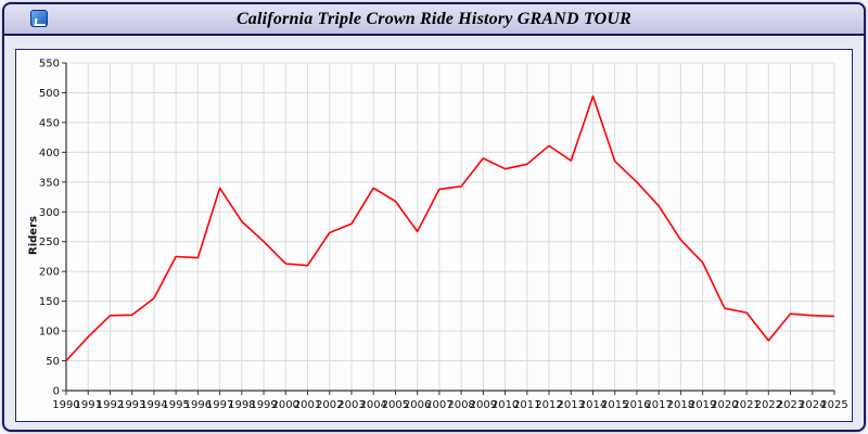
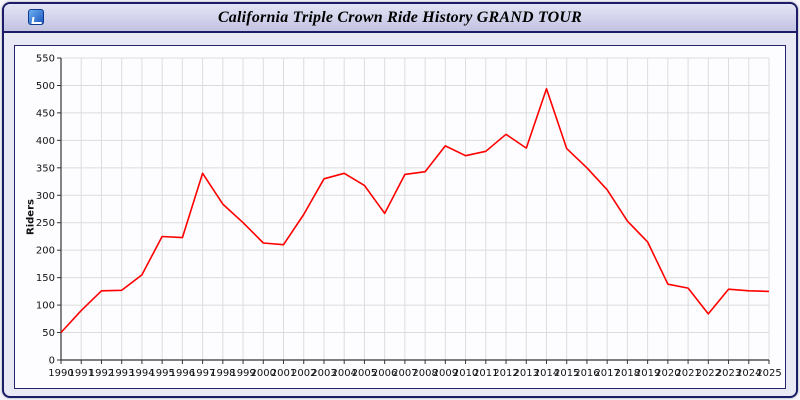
2003: 280 -> 330
